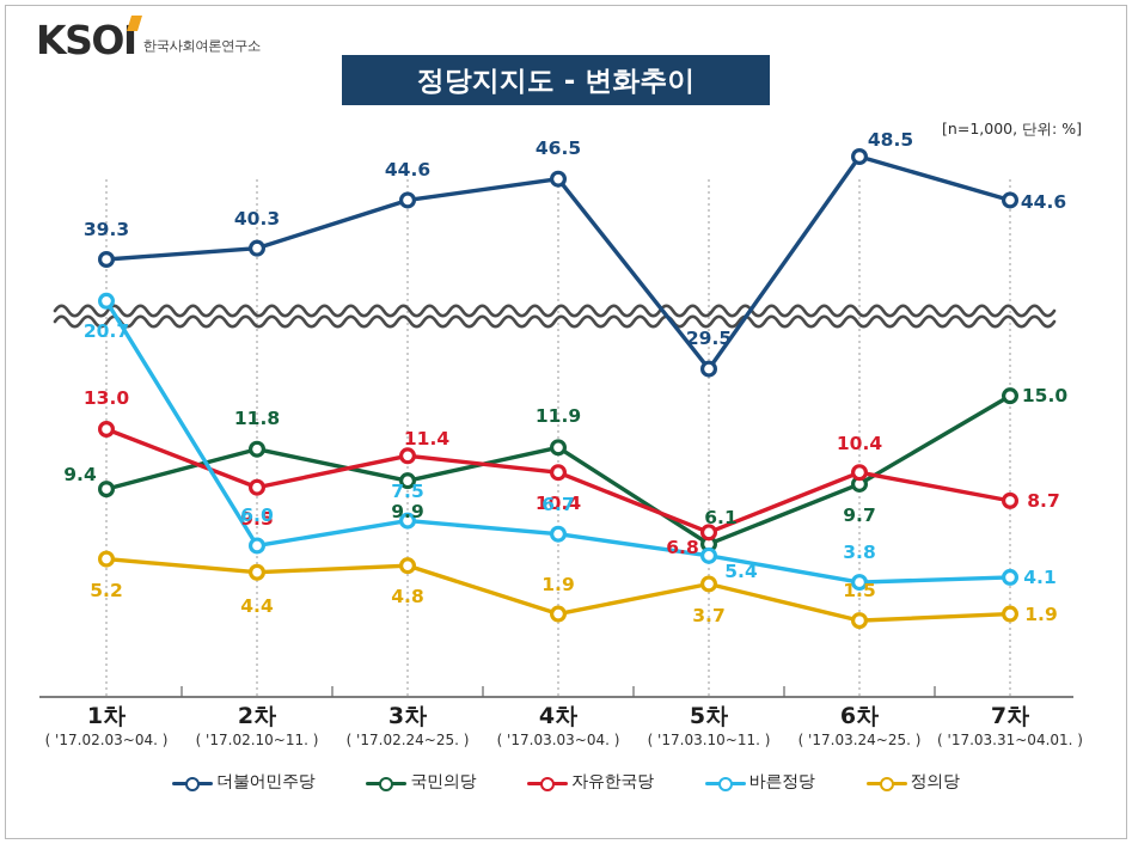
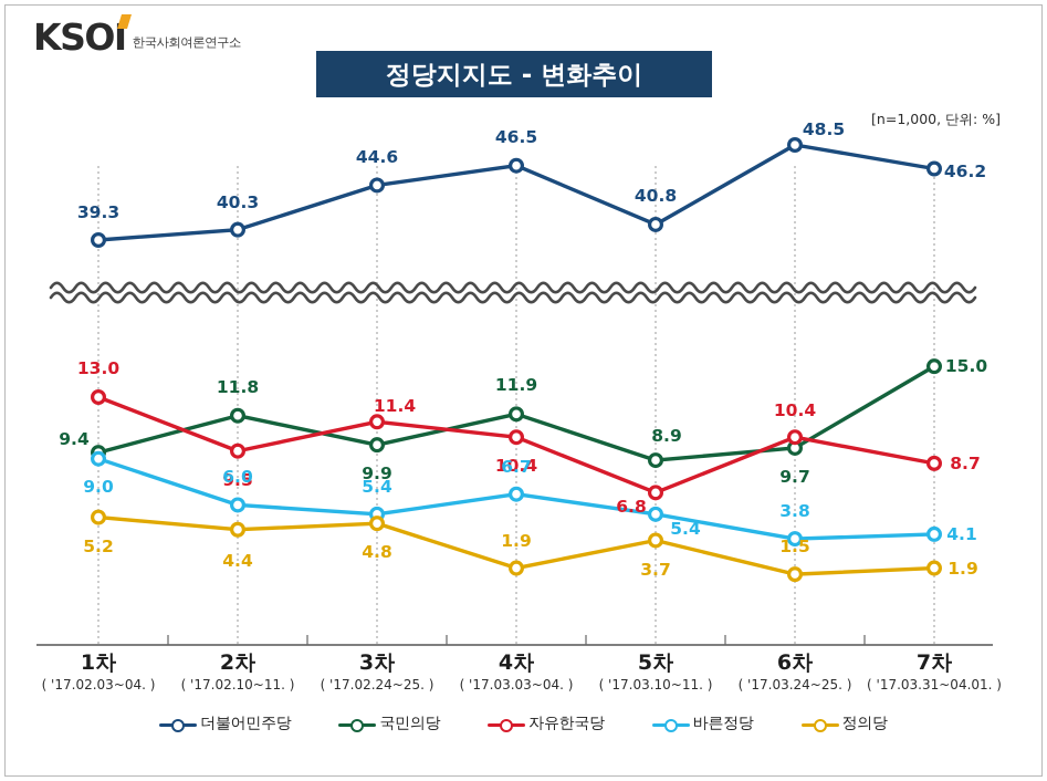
바른정당/1차: 20.7 -> 9.0
바른정당/3차: 7.5 -> 5.4
더불어민주당/5차: 29.5 -> 40.8
국민의당/5차: 6.1 -> 8.9
더불어민주당/7차: 44.6 -> 46.2
